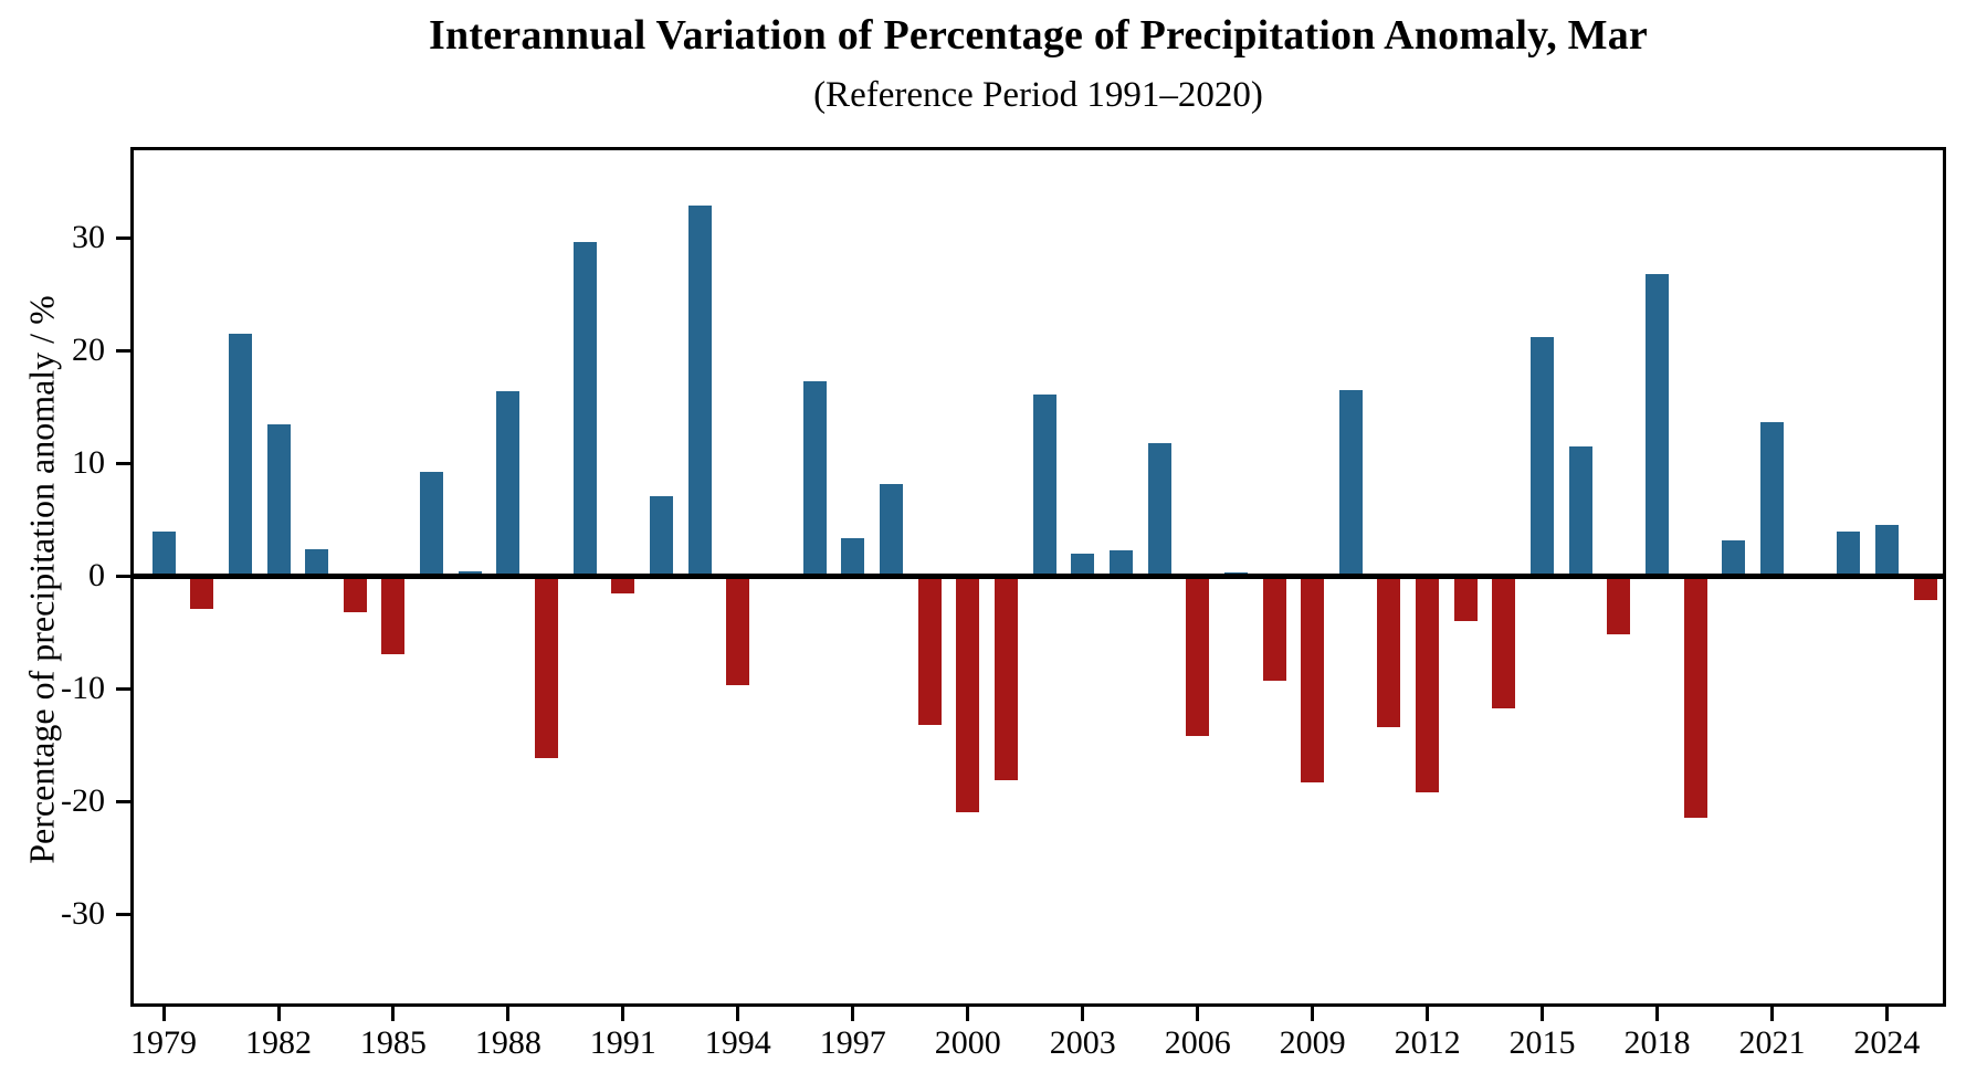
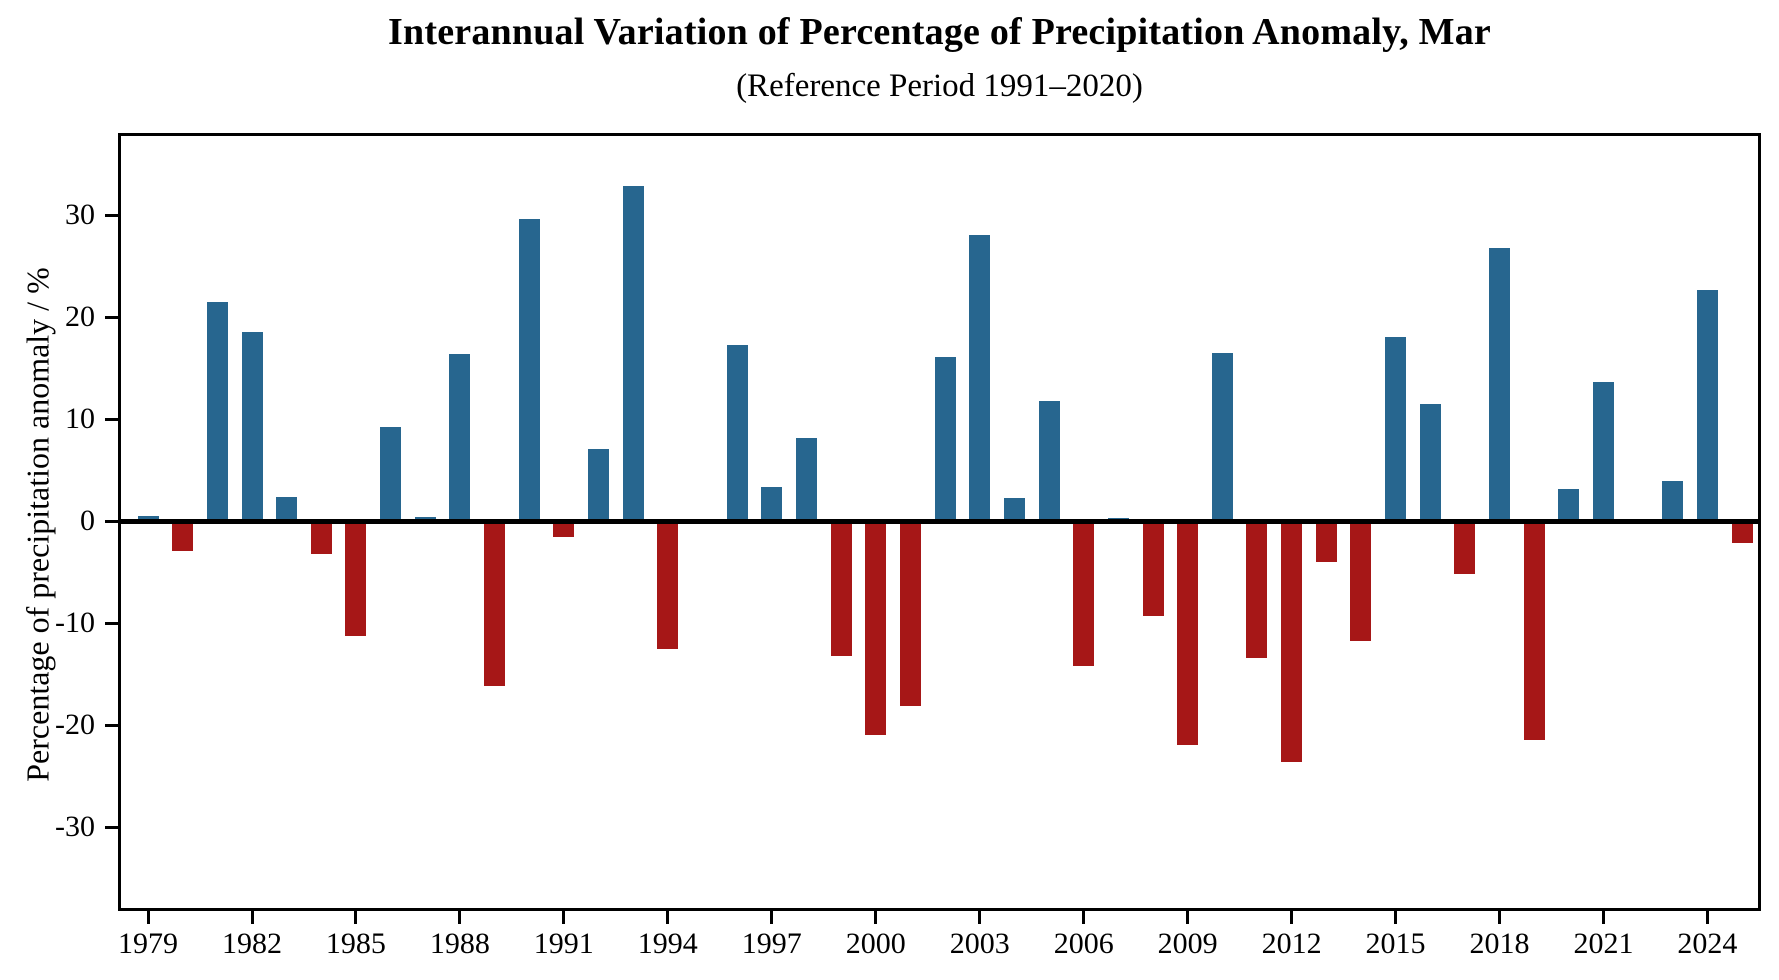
1979: 3.9 -> 0.5
1982: 13.4 -> 18.5
1985: -7.0 -> -11.3
1994: -9.7 -> -12.5
2003: 2.0 -> 28.0
2009: -18.3 -> -22.0
2012: -19.2 -> -23.6
2015: 21.2 -> 18.0
2024: 4.5 -> 22.7
